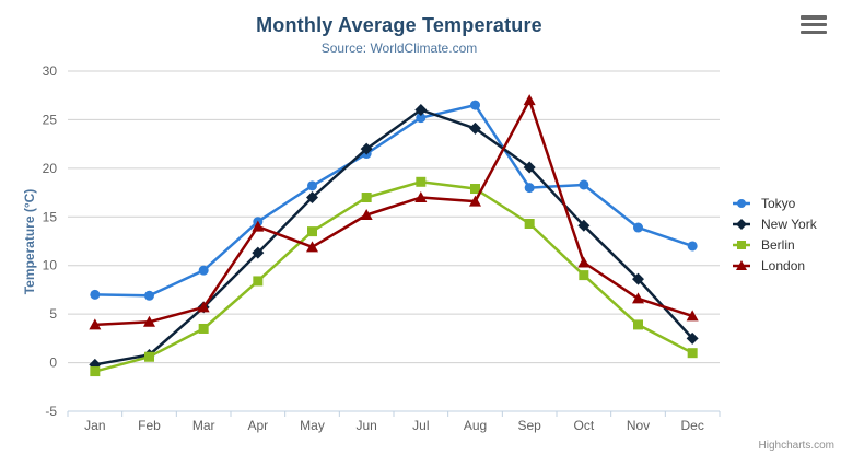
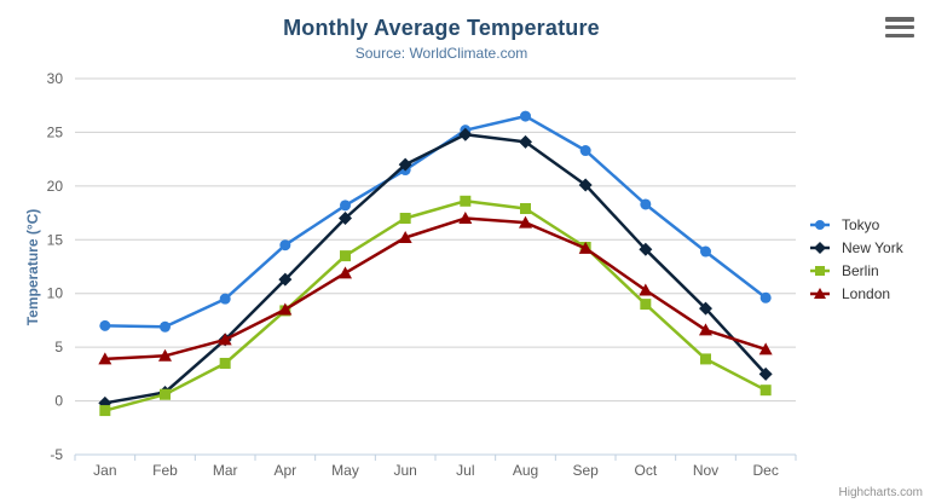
London/Apr: 14 -> 8
New York/Jul: 26 -> 25
Tokyo/Sep: 18 -> 23
London/Sep: 27 -> 14
Tokyo/Dec: 12 -> 10
